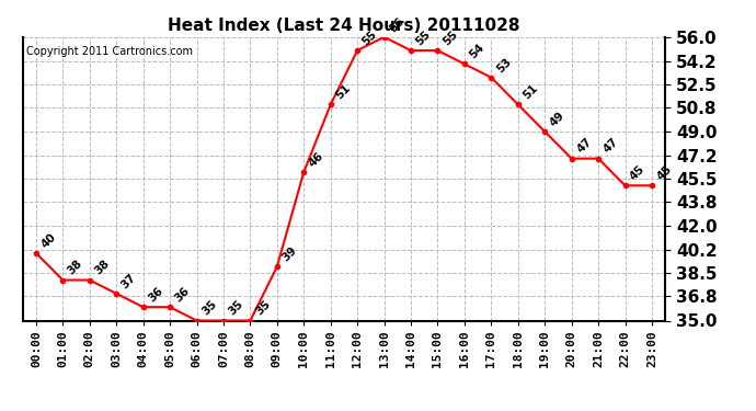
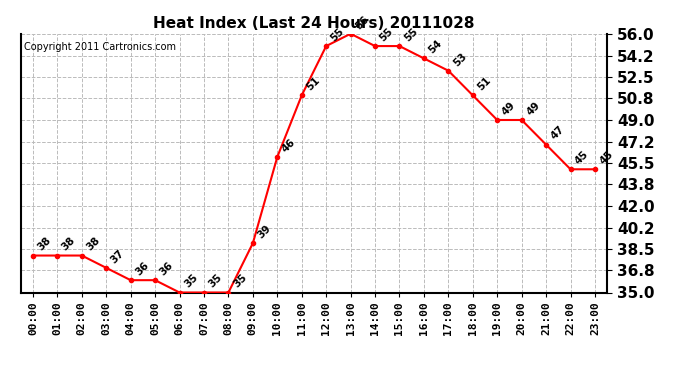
00:00: 40 -> 38
20:00: 47 -> 49
